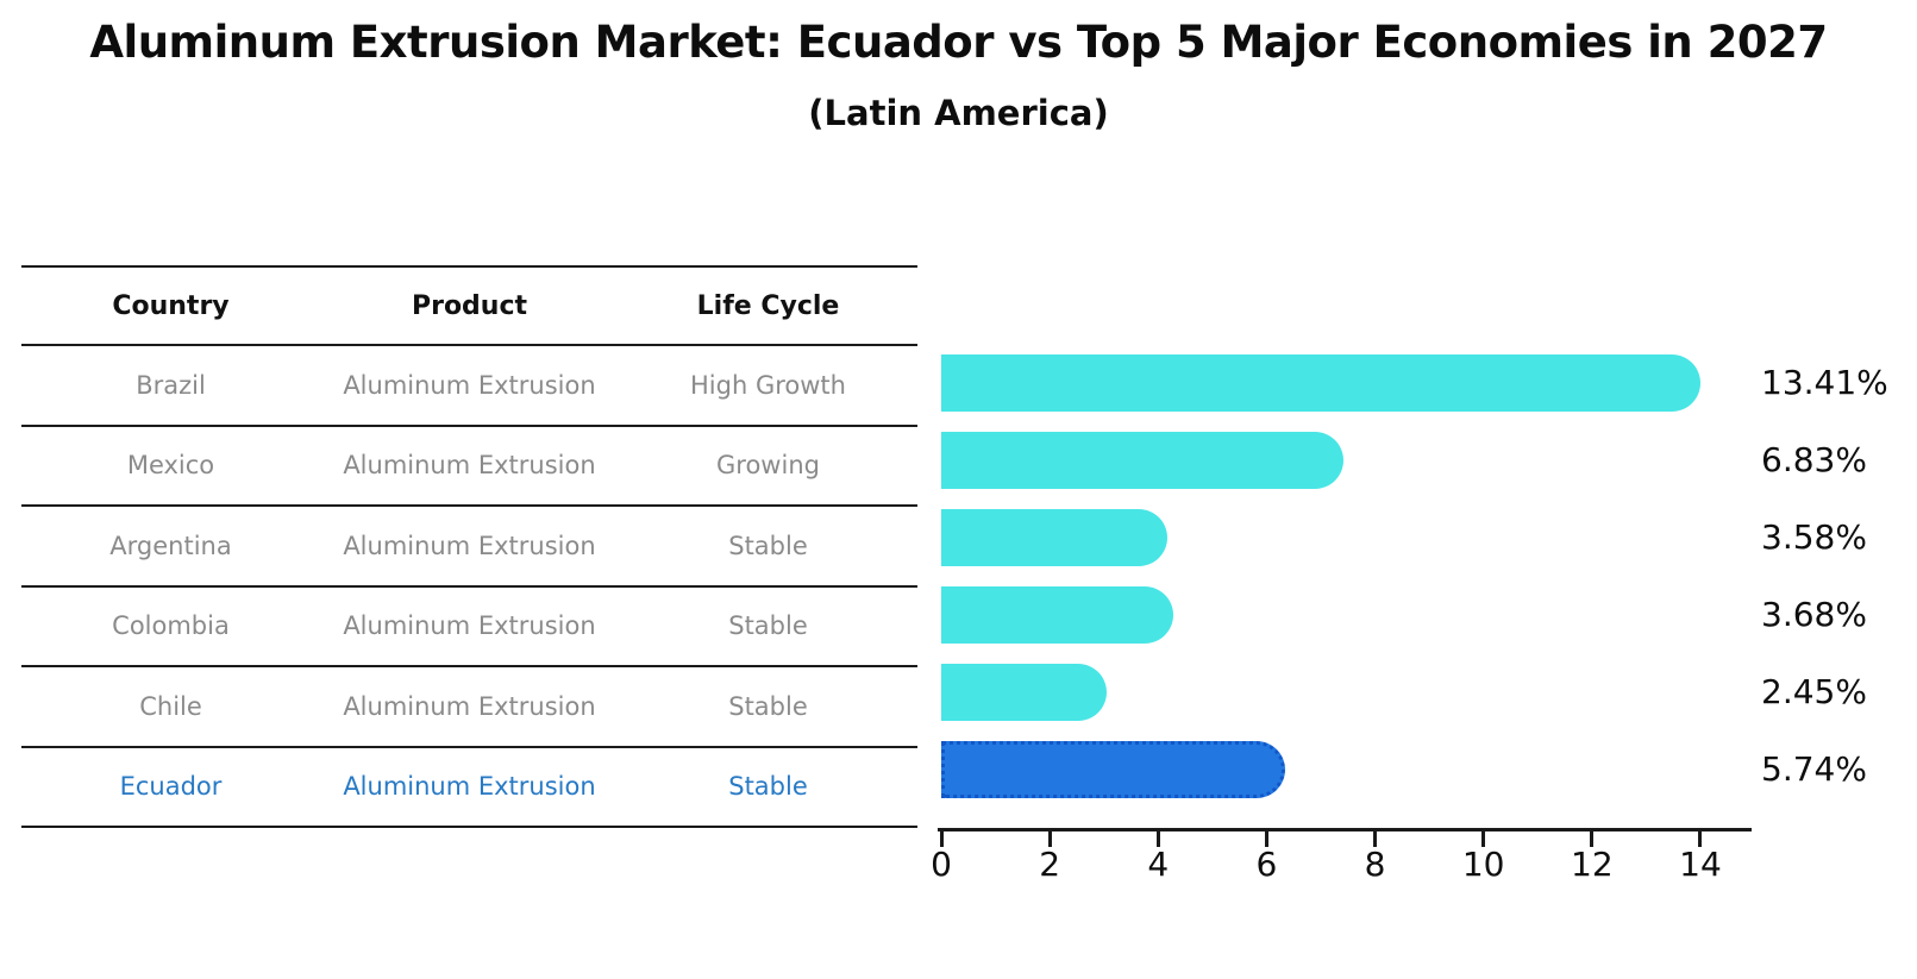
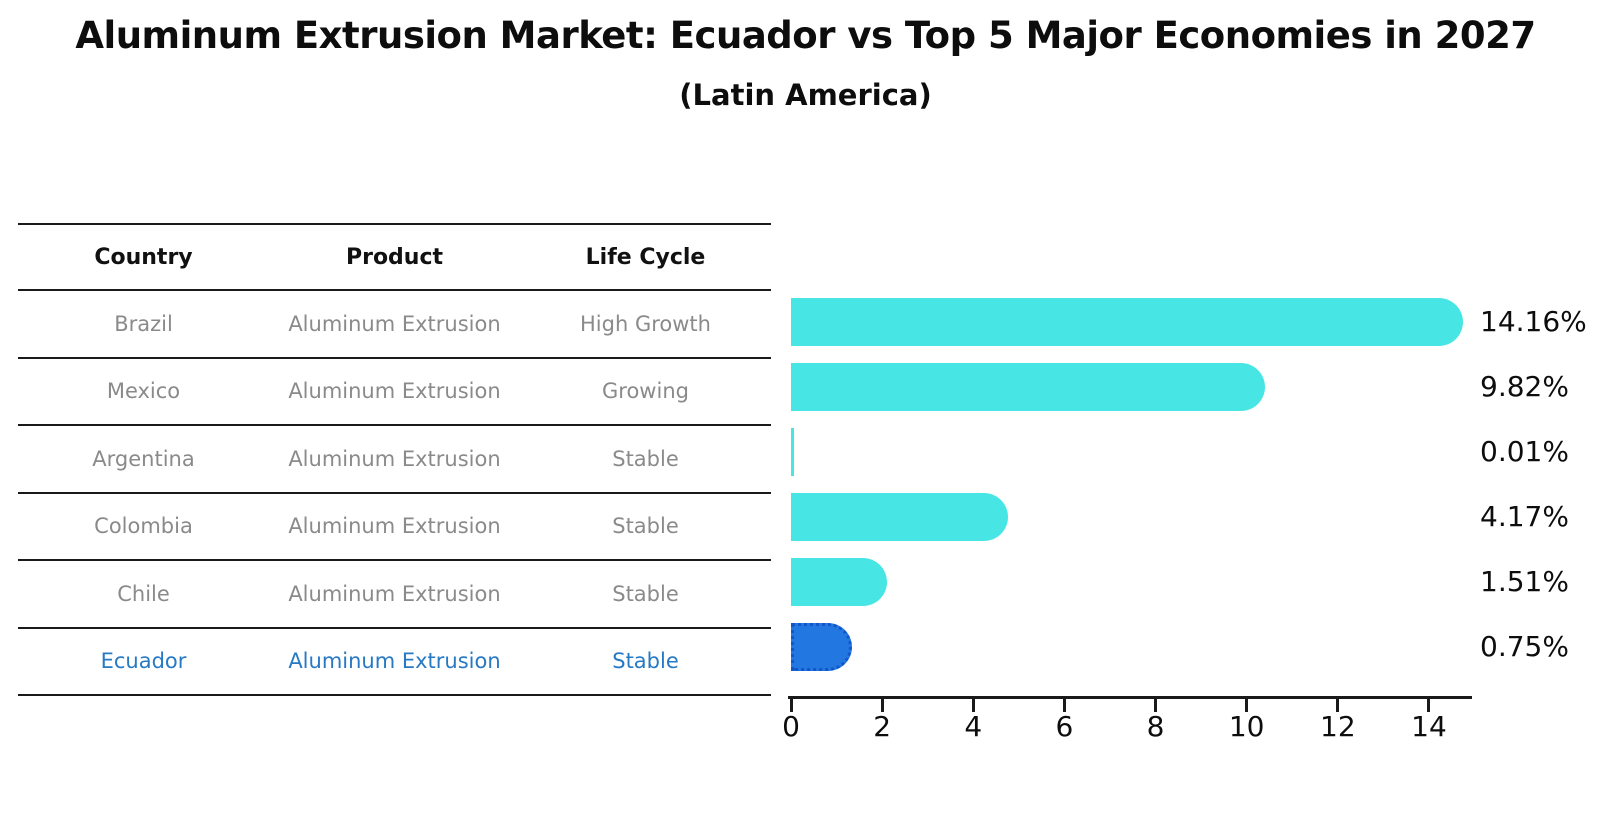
Brazil: 13.41% -> 14.16%
Mexico: 6.83% -> 9.82%
Argentina: 3.58% -> 0.01%
Colombia: 3.68% -> 4.17%
Chile: 2.45% -> 1.51%
Ecuador: 5.74% -> 0.75%
